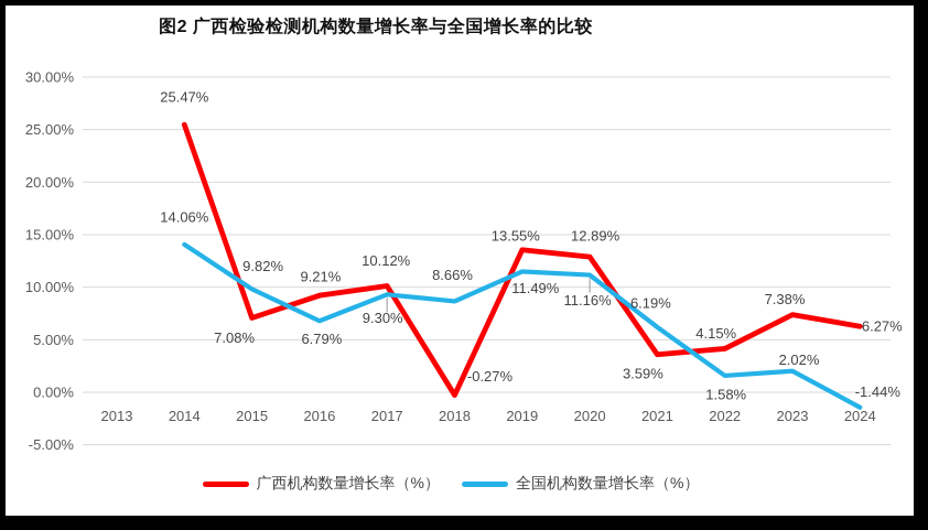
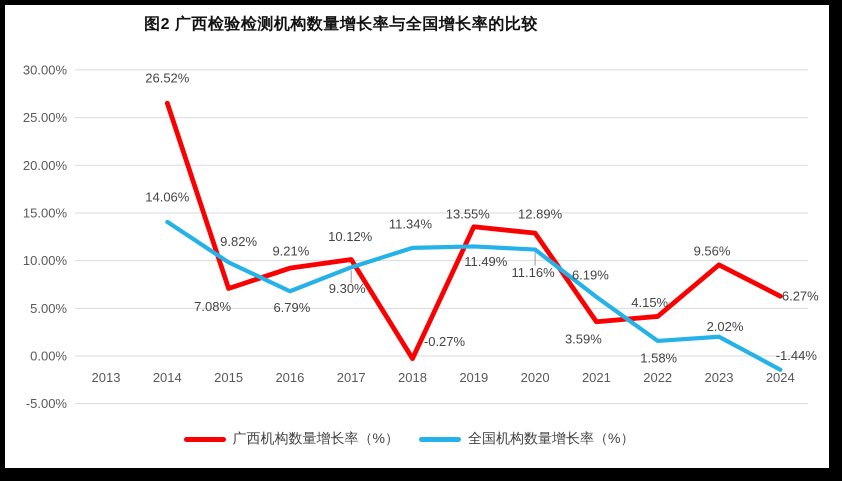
广西机构数量增长率（%）/2014: 25.47% -> 26.52%
全国机构数量增长率（%）/2018: 8.66% -> 11.34%
广西机构数量增长率（%）/2023: 7.38% -> 9.56%
